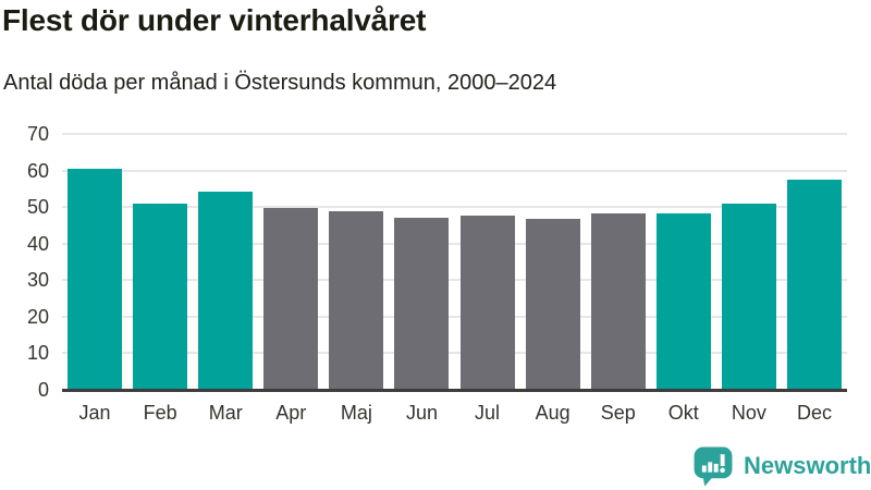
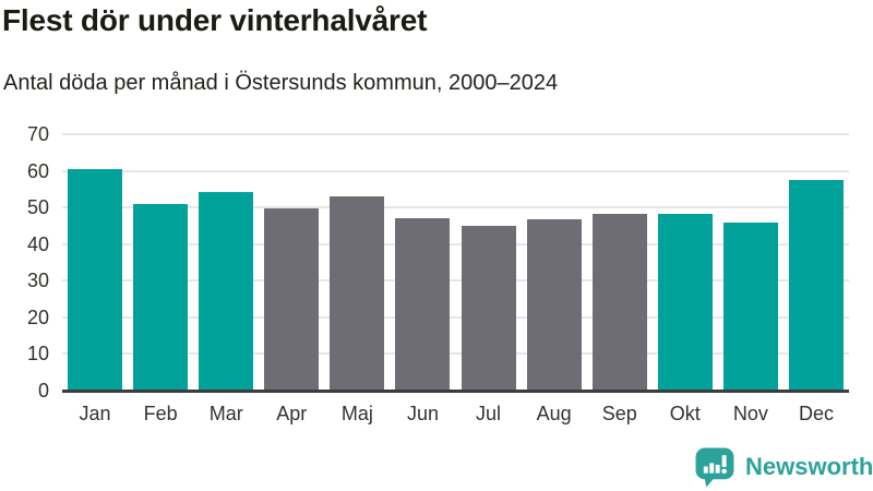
Maj: 49 -> 53
Jul: 48 -> 45
Nov: 51 -> 46
